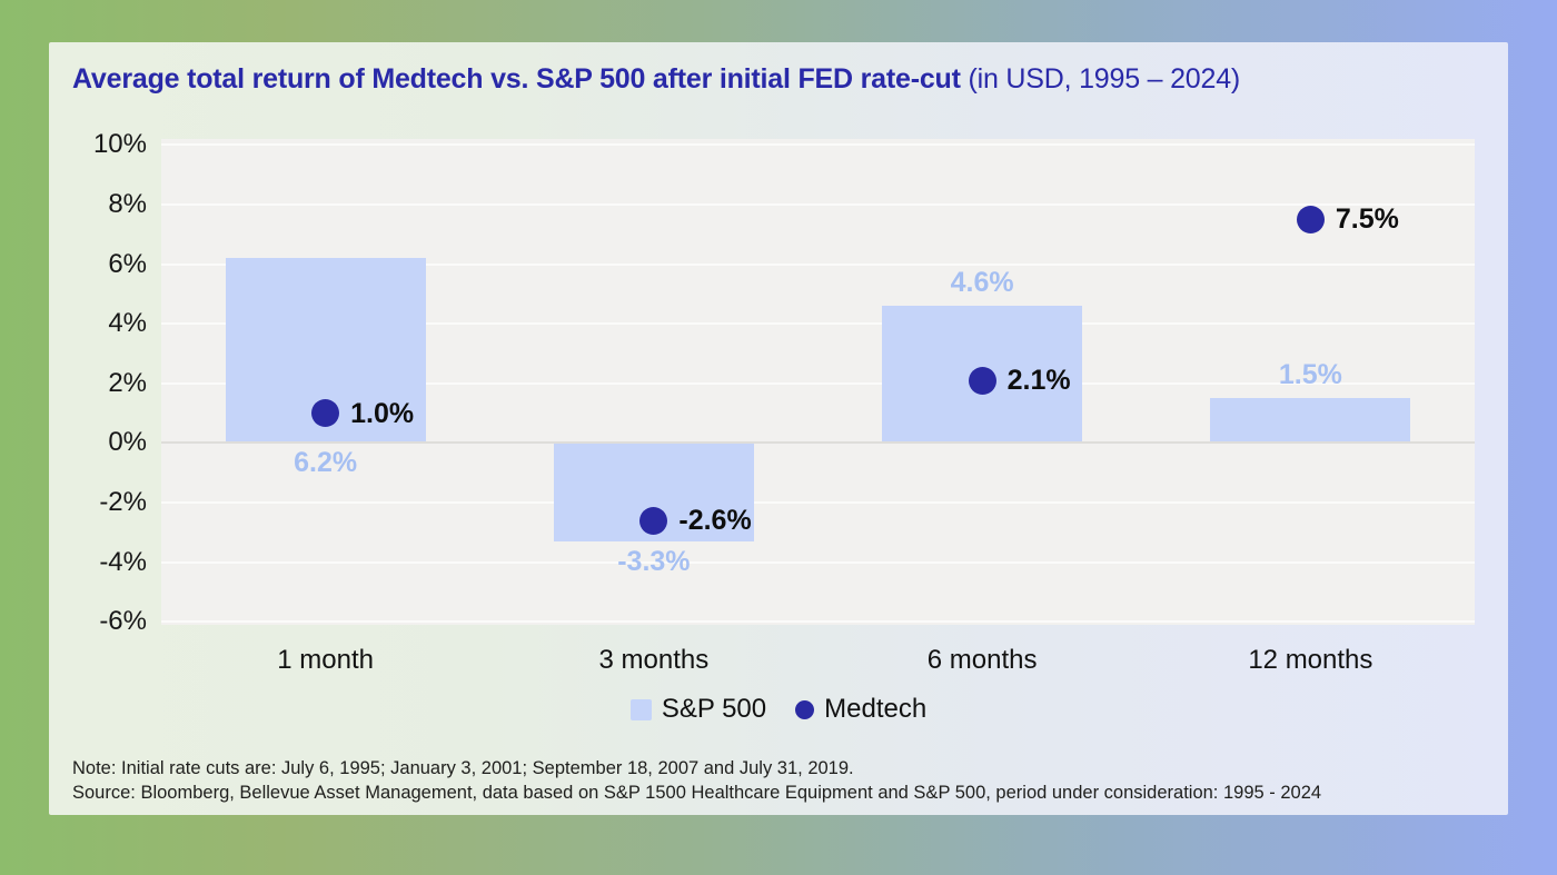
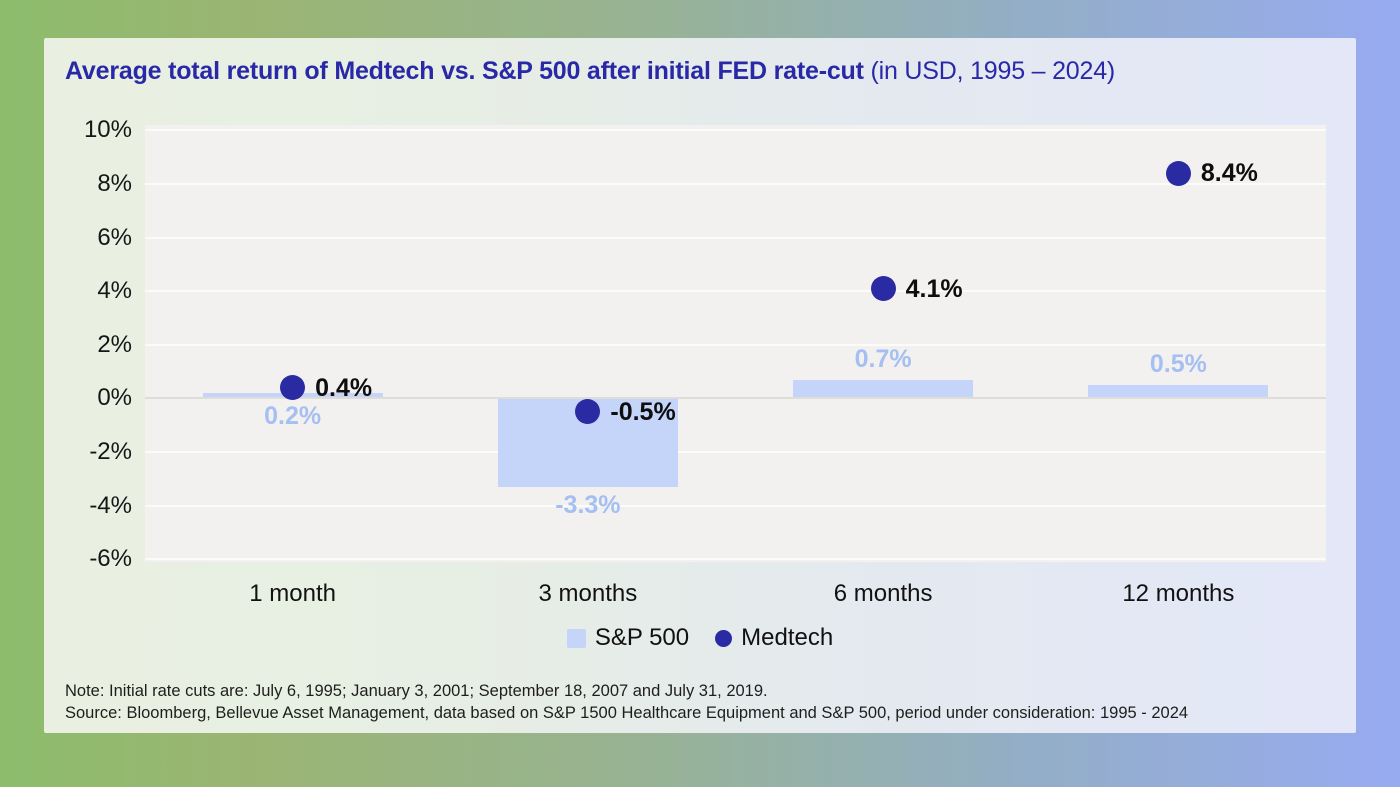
S&P 500/1 month: 6.2% -> 0.2%
Medtech/1 month: 1.0% -> 0.4%
Medtech/3 months: -2.6% -> -0.5%
S&P 500/6 months: 4.6% -> 0.7%
Medtech/6 months: 2.1% -> 4.1%
S&P 500/12 months: 1.5% -> 0.5%
Medtech/12 months: 7.5% -> 8.4%
